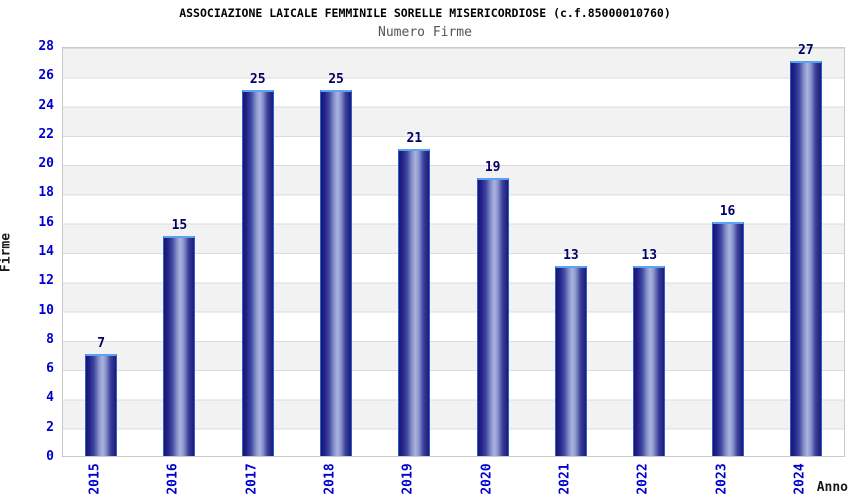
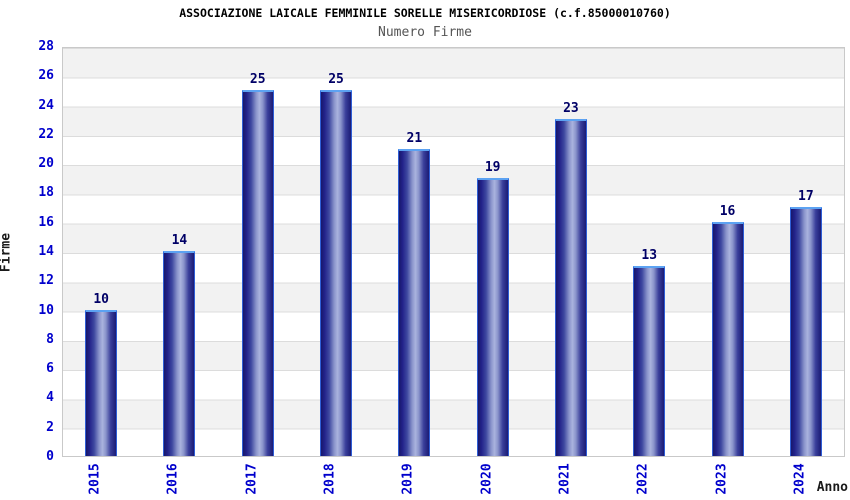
2015: 7 -> 10
2016: 15 -> 14
2021: 13 -> 23
2024: 27 -> 17
